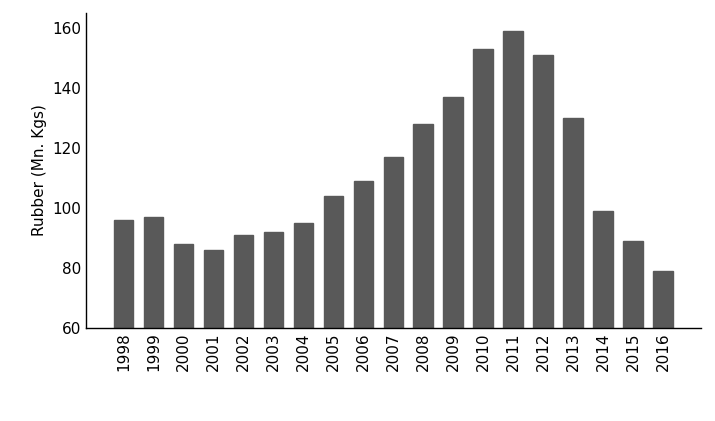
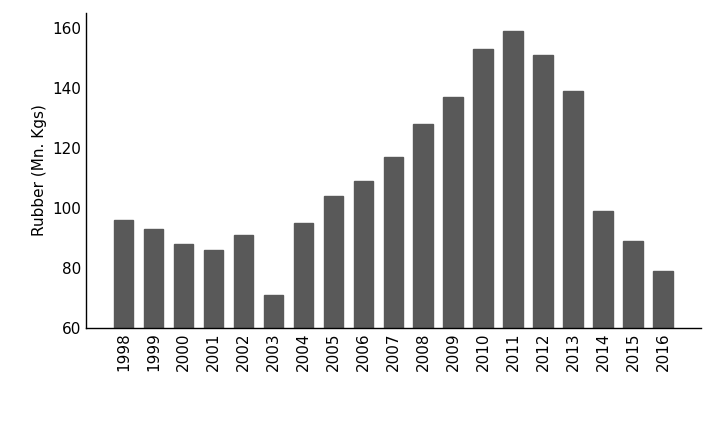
1999: 97 -> 93
2003: 92 -> 71
2013: 130 -> 139
